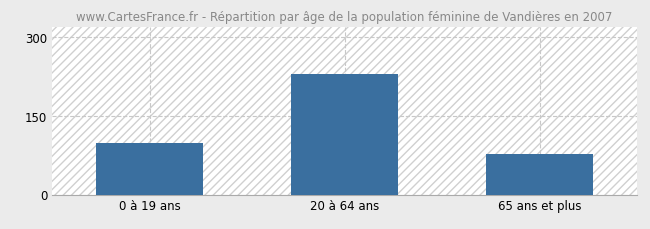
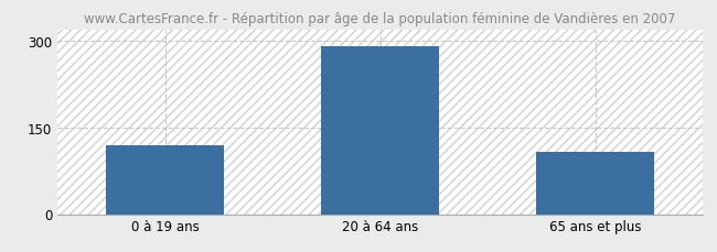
0 à 19 ans: 98 -> 120
20 à 64 ans: 230 -> 291
65 ans et plus: 78 -> 108
